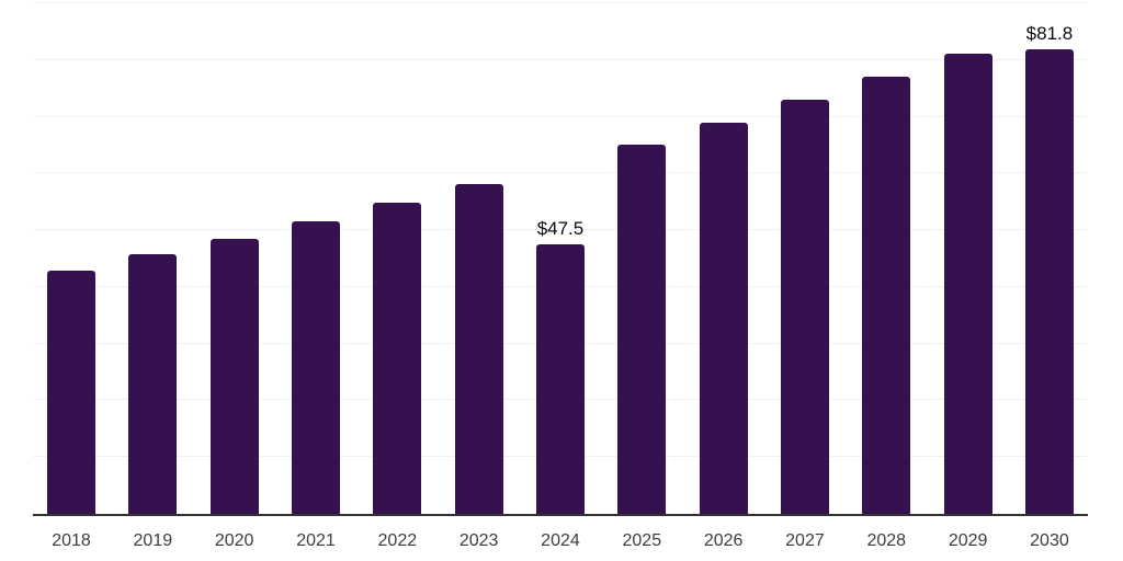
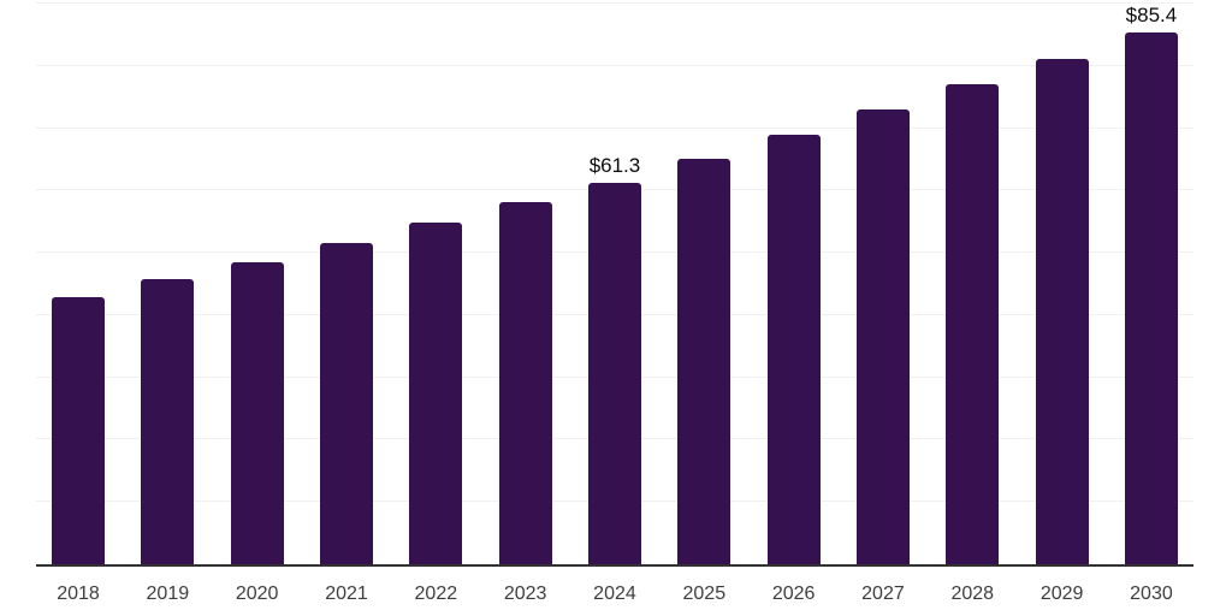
2024: $47.5 -> $61.3
2030: $81.8 -> $85.4
